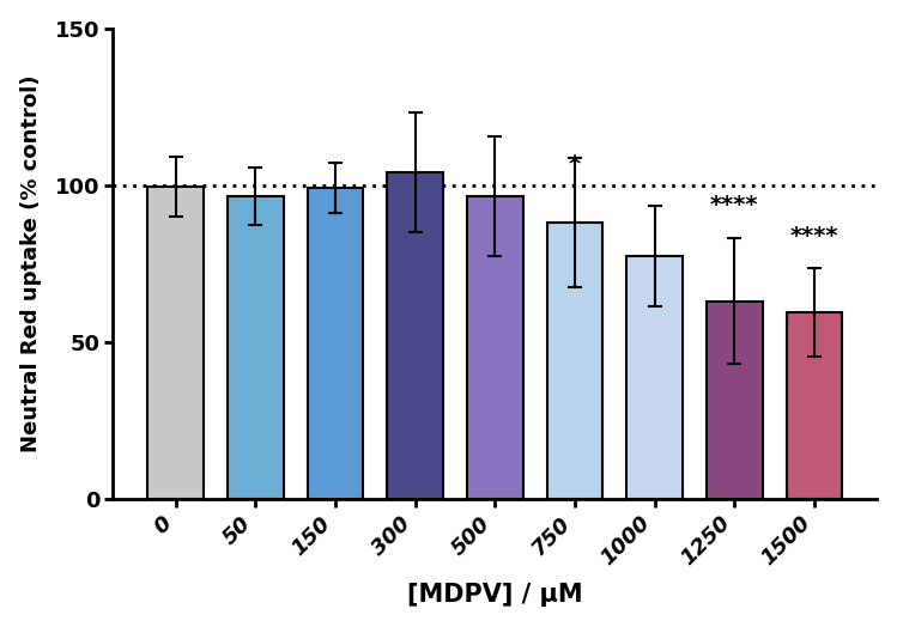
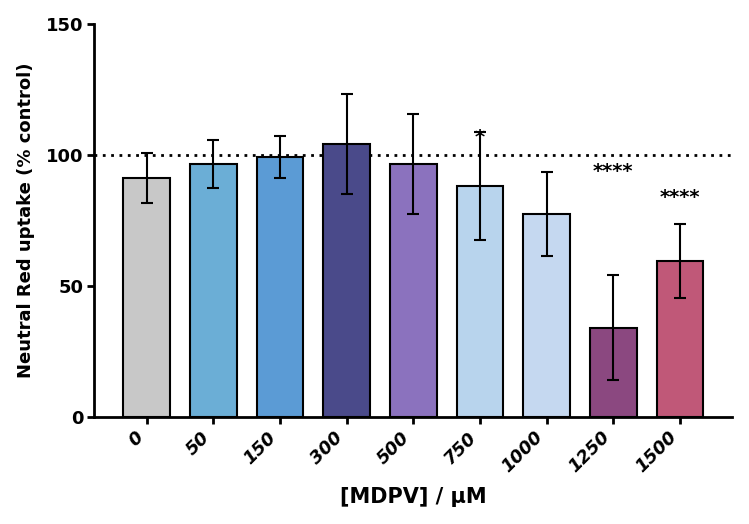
0: 99.5 -> 91.0
1250: 63.0 -> 34.0
